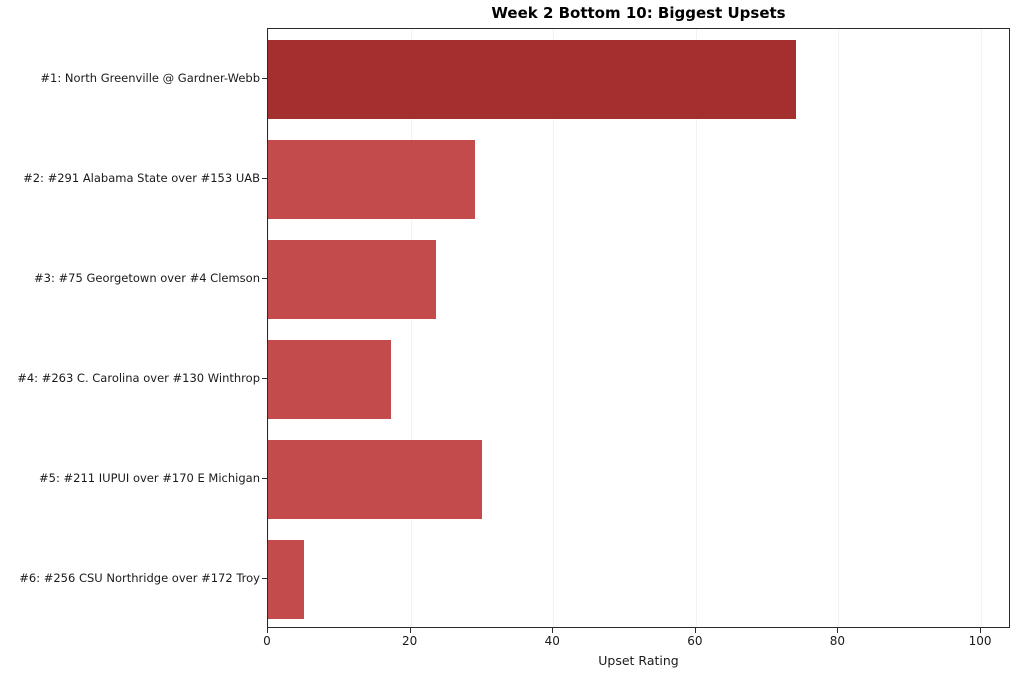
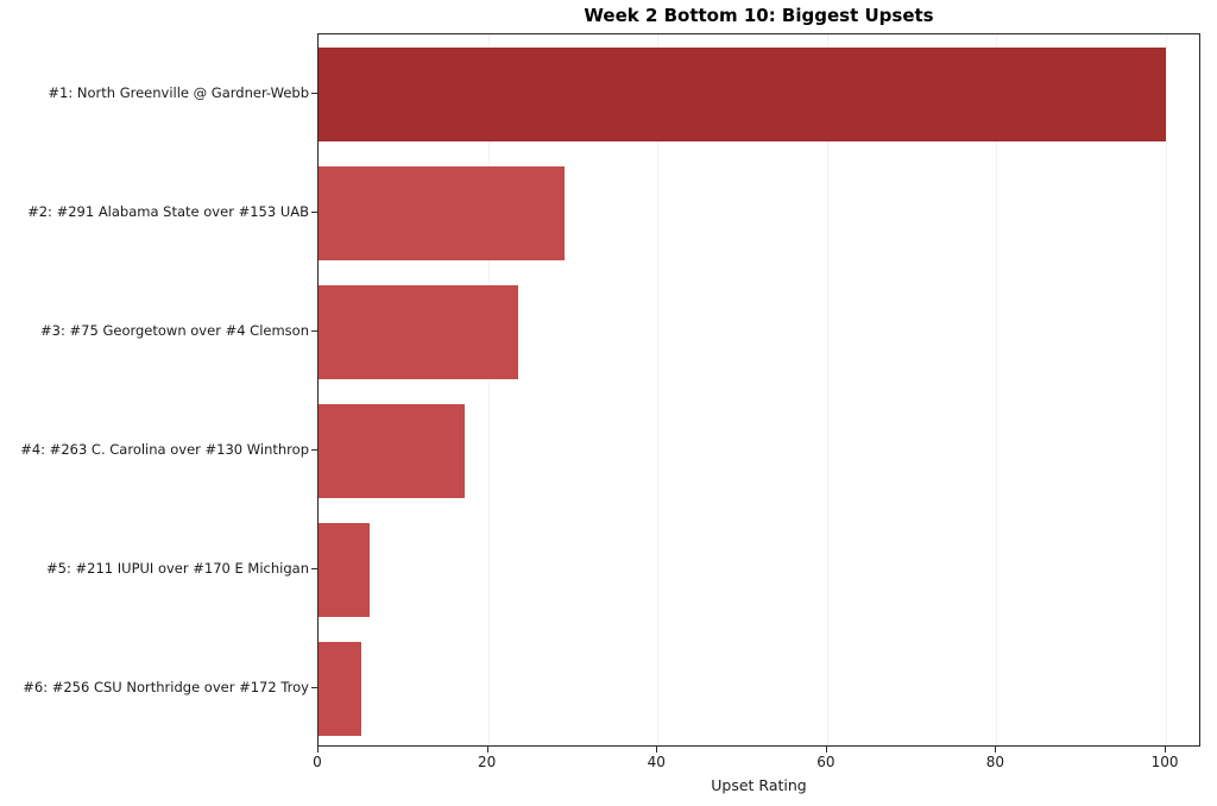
#1: North Greenville @ Gardner-Webb: 74 -> 100
#5: #211 IUPUI over #170 E Michigan: 30 -> 6
